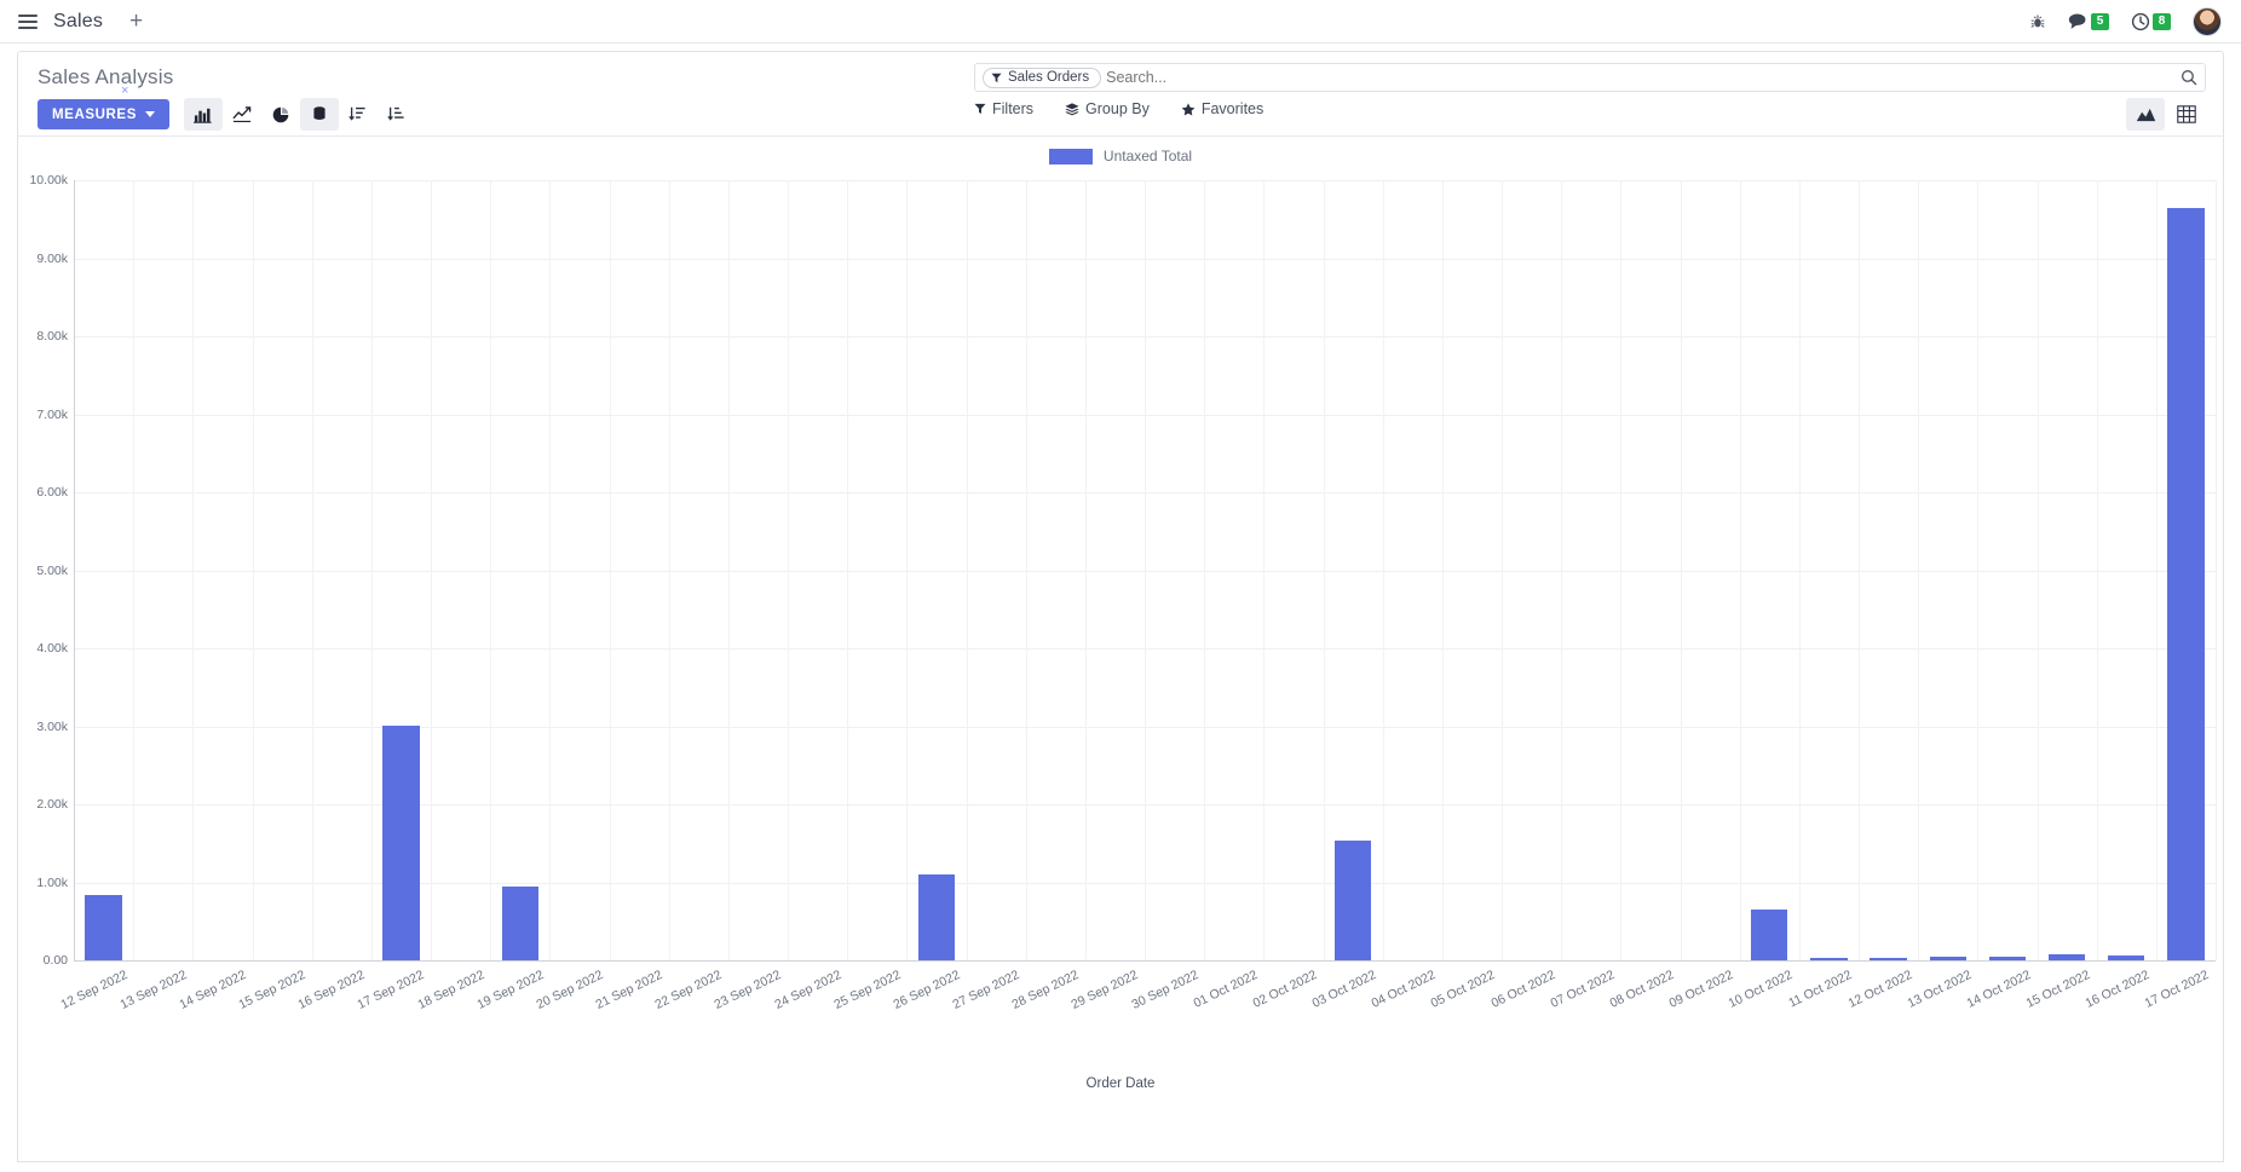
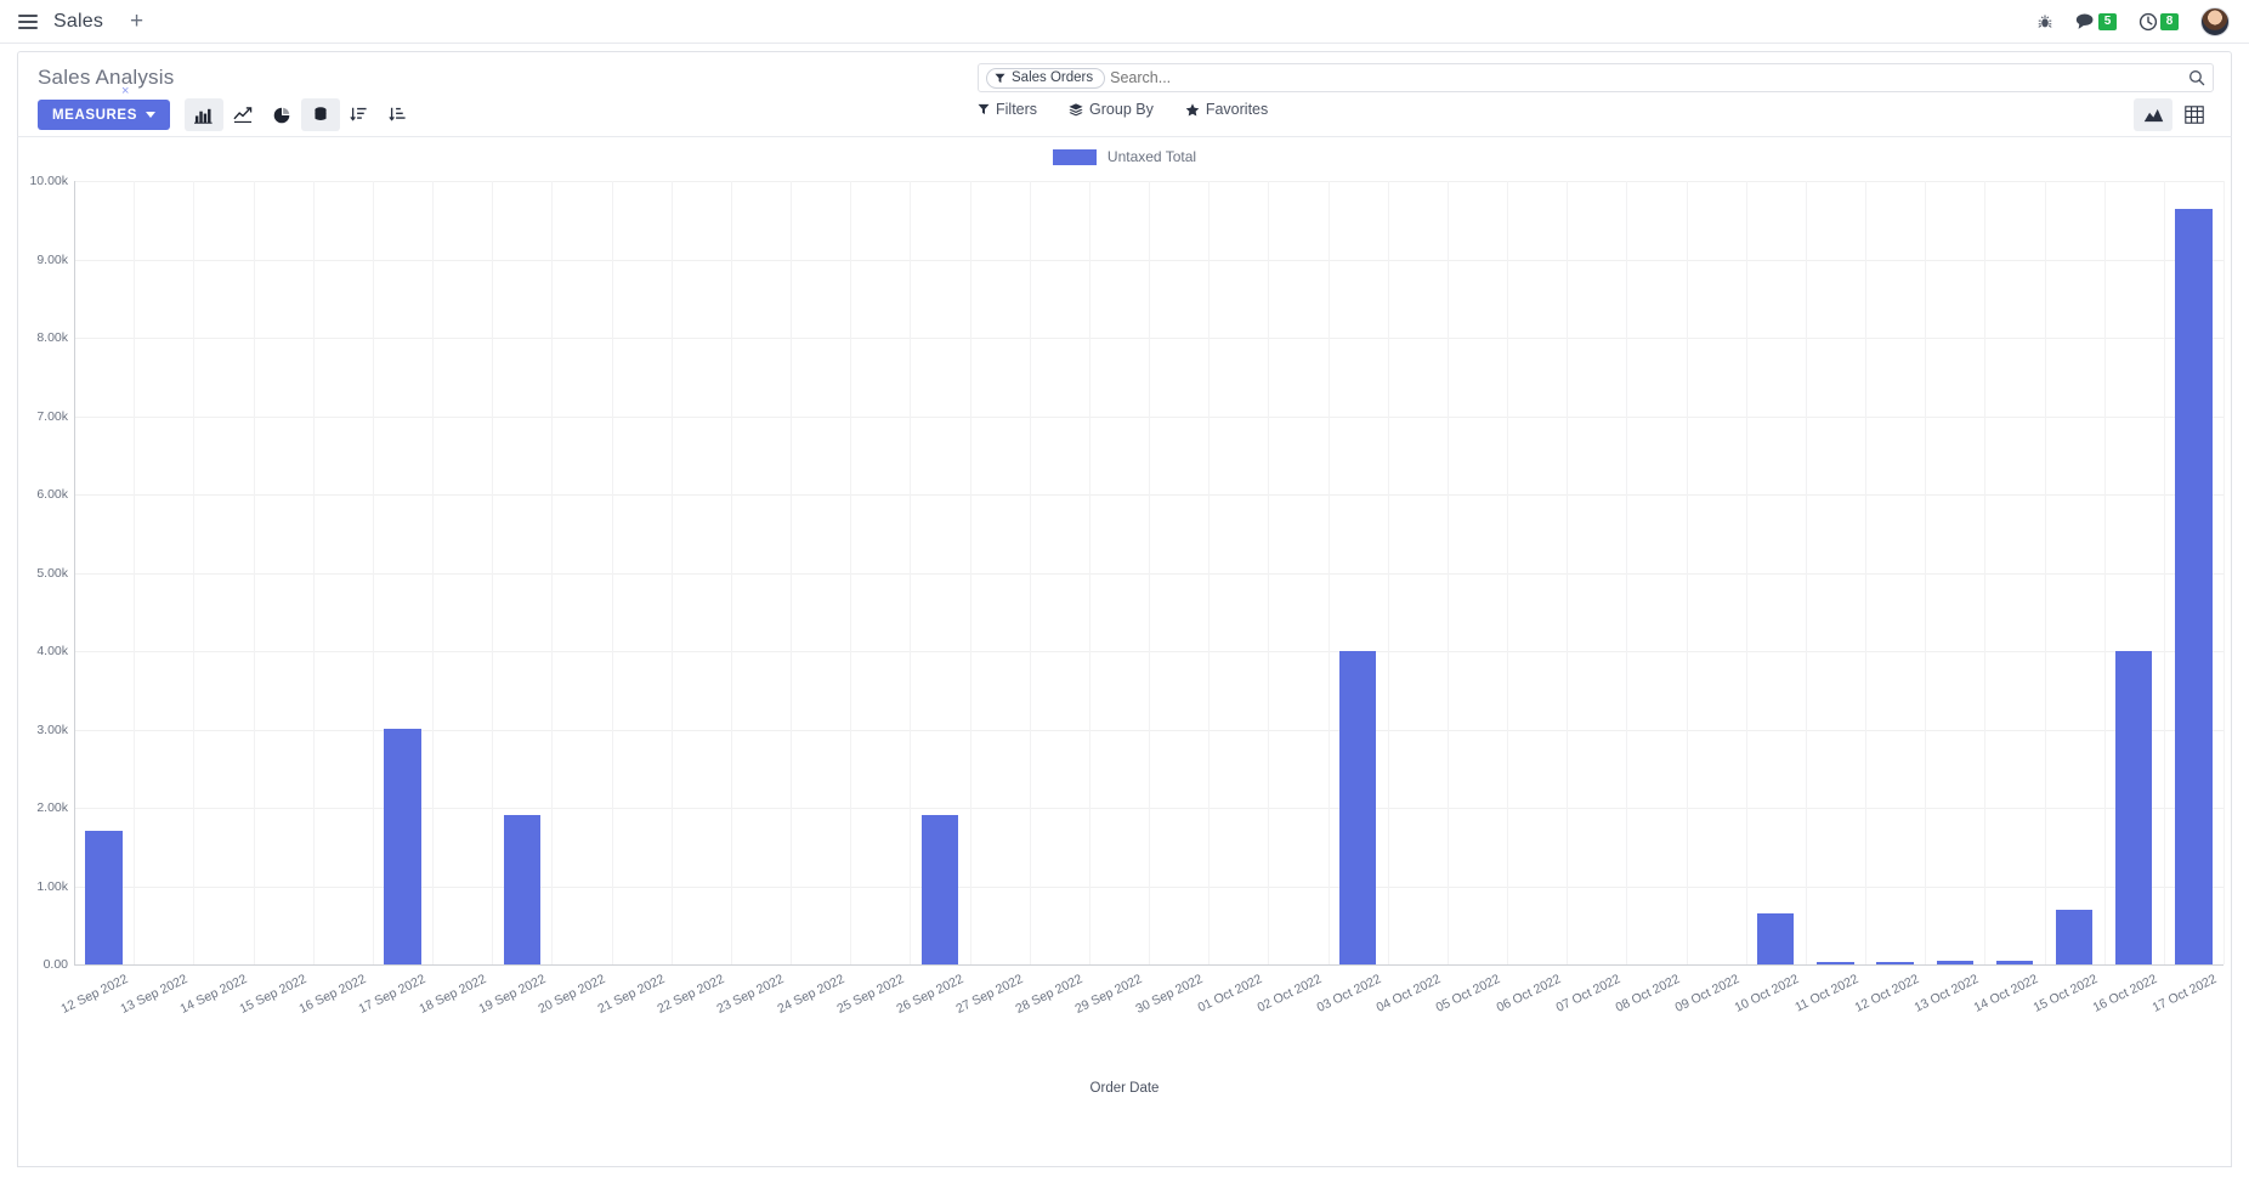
12 Sep 2022: 0.8k -> 1.7k
19 Sep 2022: 0.9k -> 1.9k
26 Sep 2022: 1.1k -> 1.9k
03 Oct 2022: 1.5k -> 4.0k
15 Oct 2022: 0.1k -> 0.7k
16 Oct 2022: 0.1k -> 4.0k
